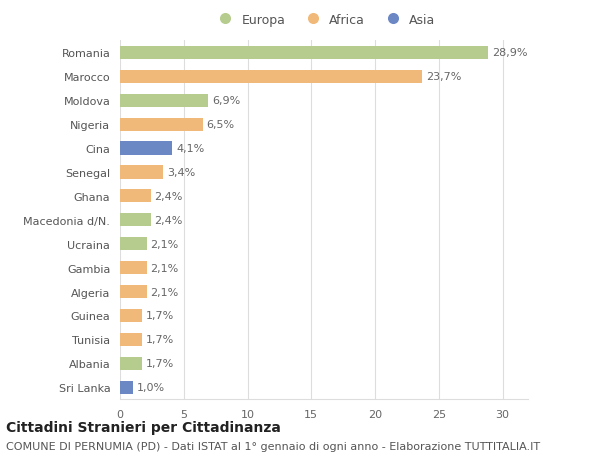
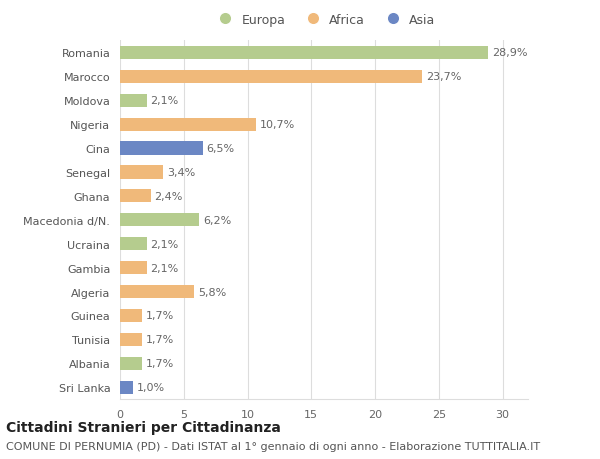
Moldova: 6,9% -> 2,1%
Nigeria: 6,5% -> 10,7%
Cina: 4,1% -> 6,5%
Macedonia d/N.: 2,4% -> 6,2%
Algeria: 2,1% -> 5,8%
